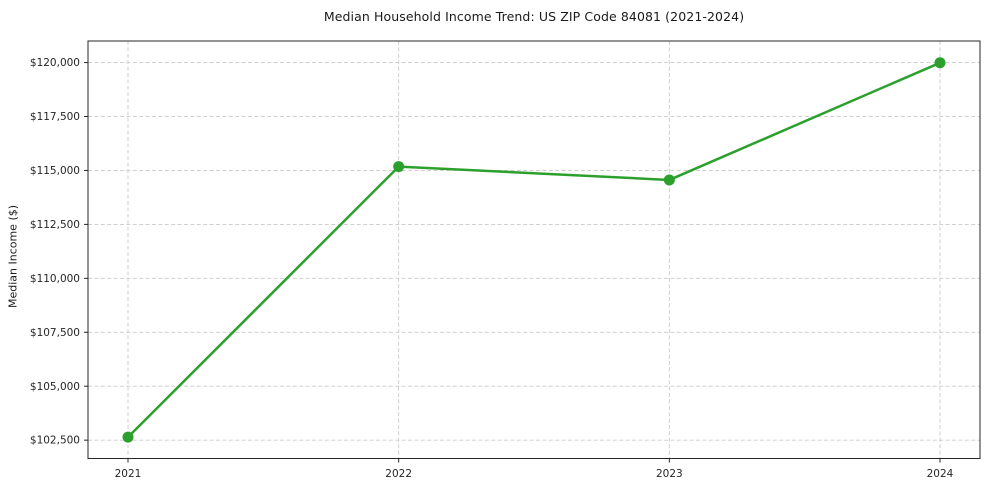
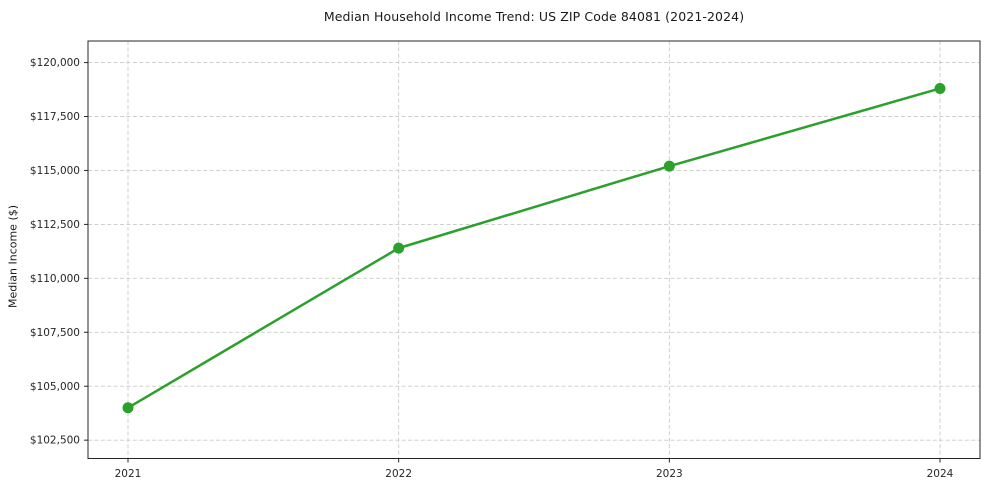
2021: $102600 -> $104000
2022: $115200 -> $111400
2023: $114600 -> $115200
2024: $120000 -> $118800
